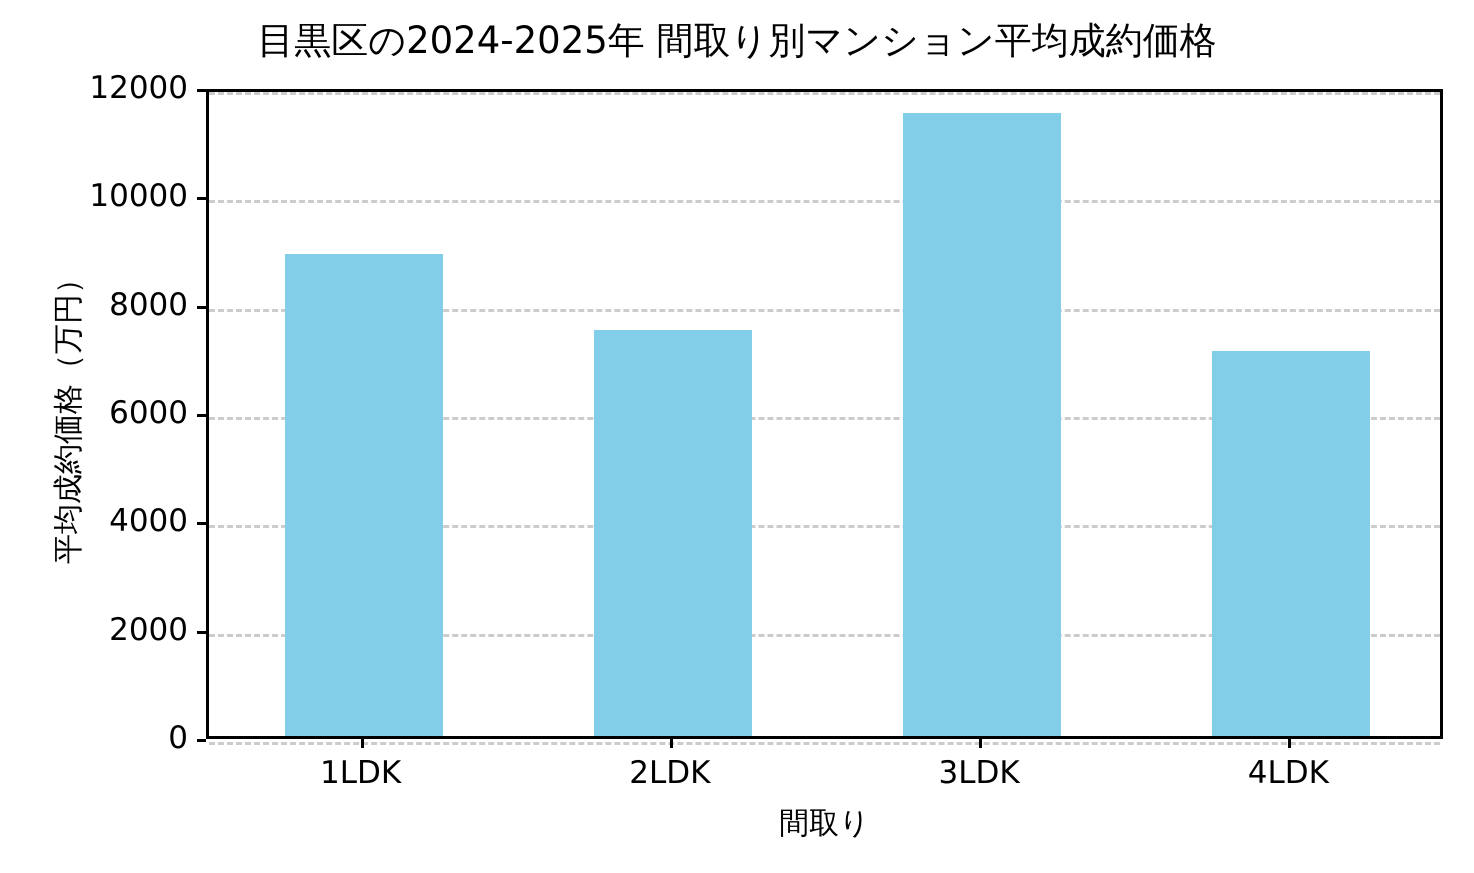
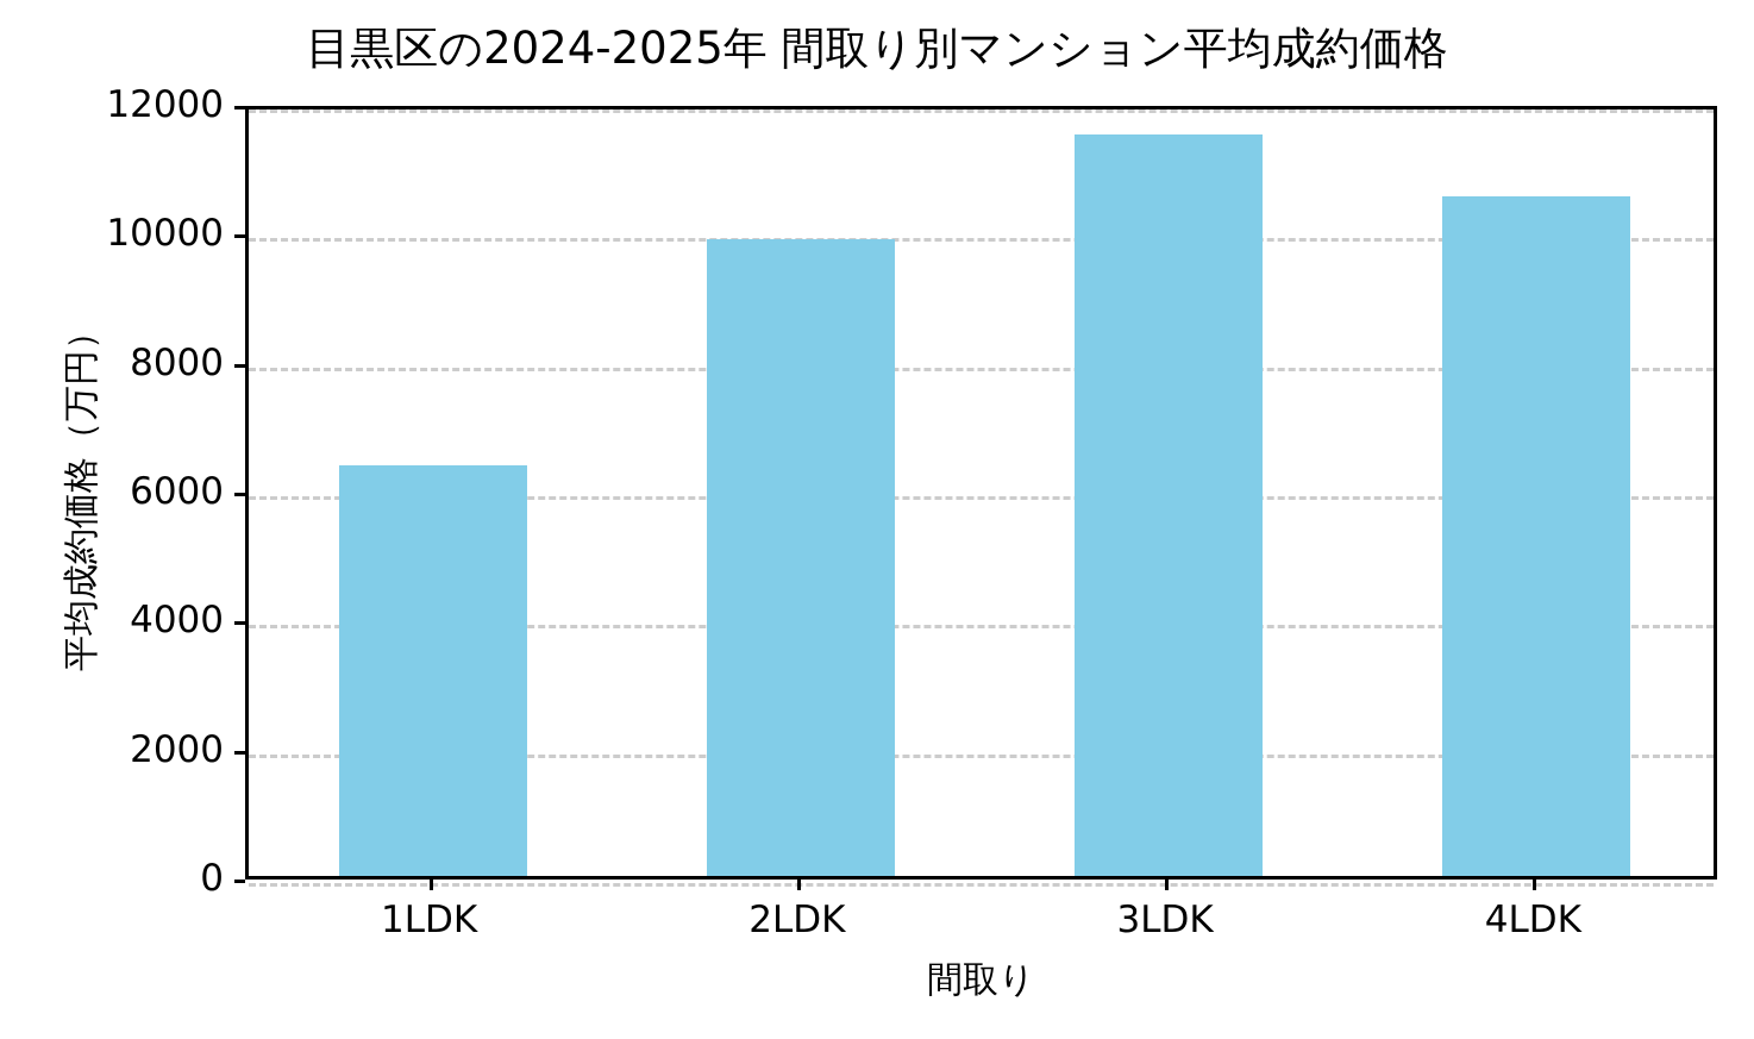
1LDK: 8900 -> 6400
2LDK: 7500 -> 9900
4LDK: 7100 -> 10600
